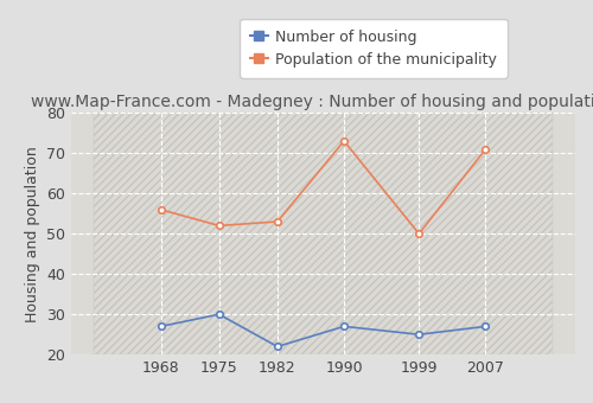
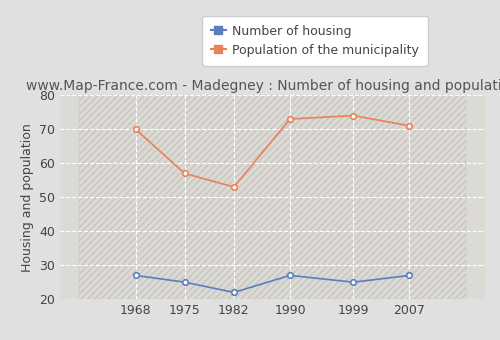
Population of the municipality/1968: 56 -> 70
Number of housing/1975: 30 -> 25
Population of the municipality/1975: 52 -> 57
Population of the municipality/1999: 50 -> 74
